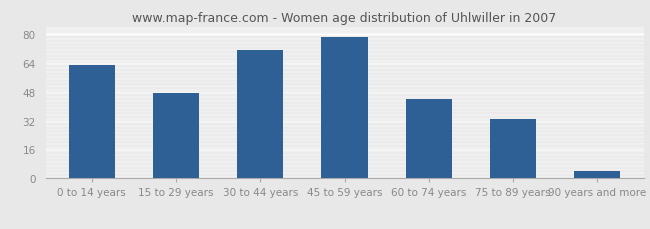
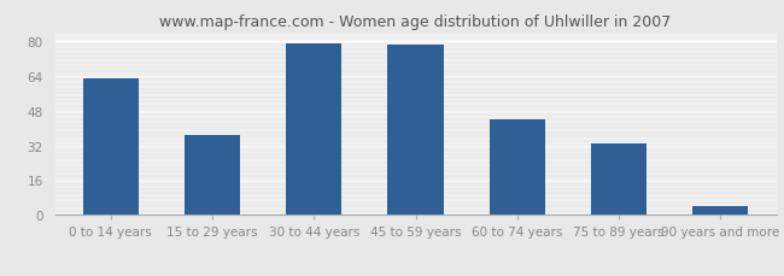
15 to 29 years: 47 -> 37
30 to 44 years: 71 -> 79
